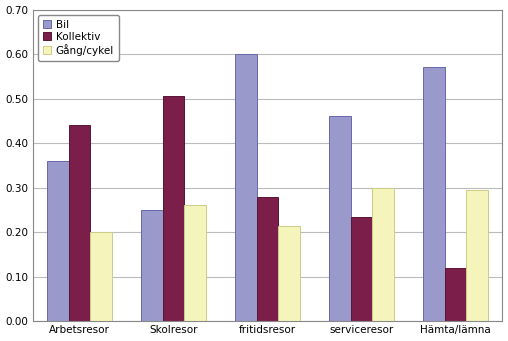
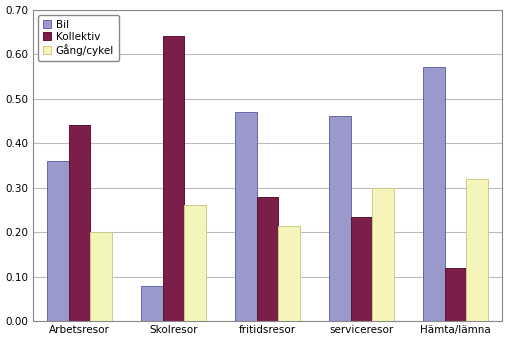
Bil/Skolresor: 0.25 -> 0.08
Kollektiv/Skolresor: 0.505 -> 0.640
Bil/fritidsresor: 0.60 -> 0.47
Gång/cykel/Hämta/lämna: 0.295 -> 0.320
